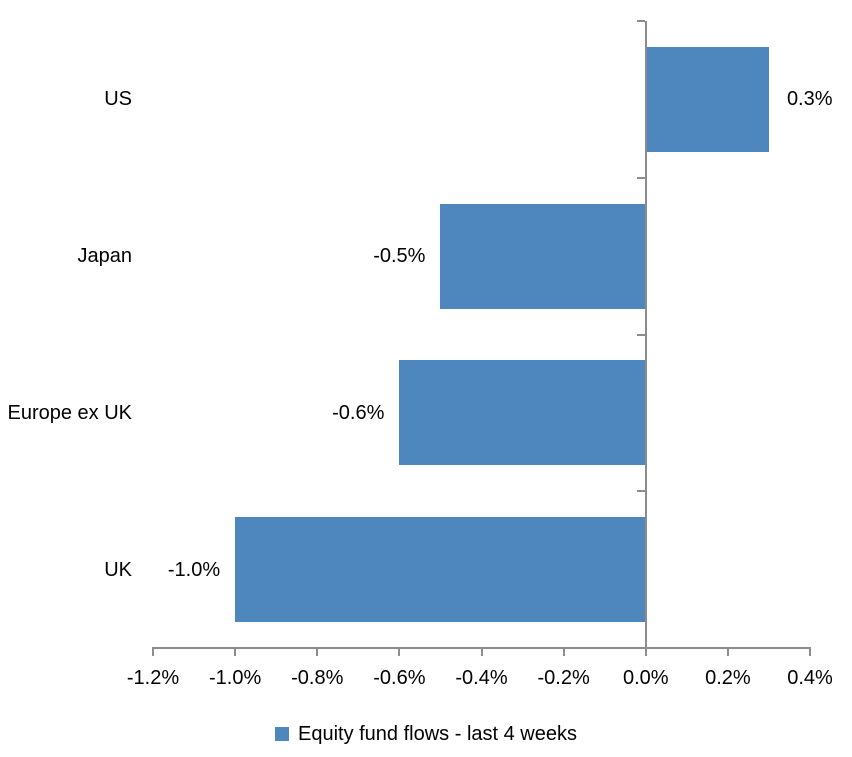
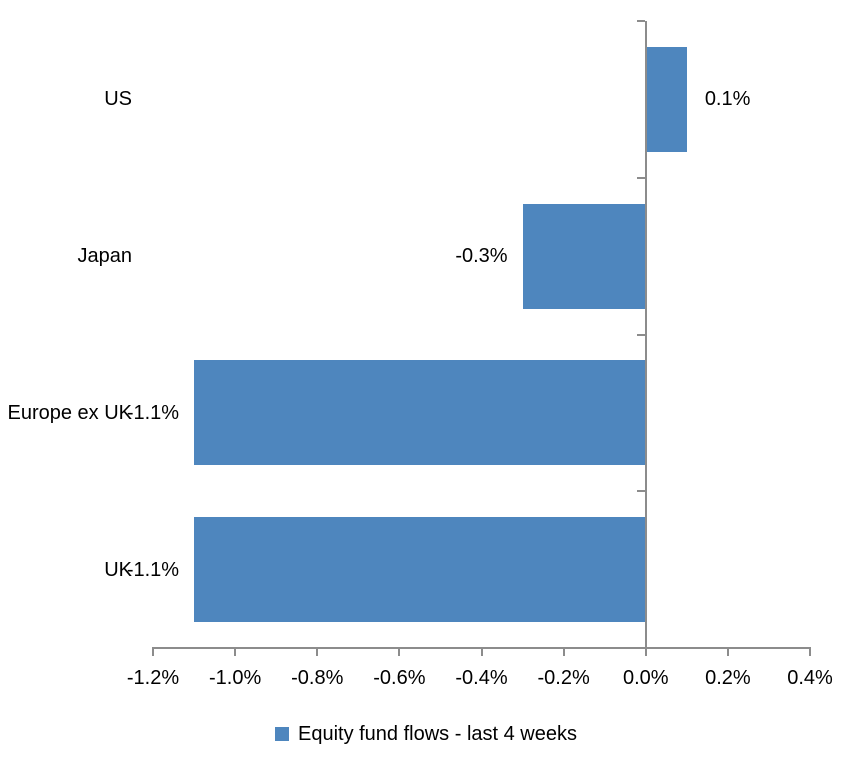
US: 0.3% -> 0.1%
Japan: -0.5% -> -0.3%
Europe ex UK: -0.6% -> -1.1%
UK: -1.0% -> -1.1%
